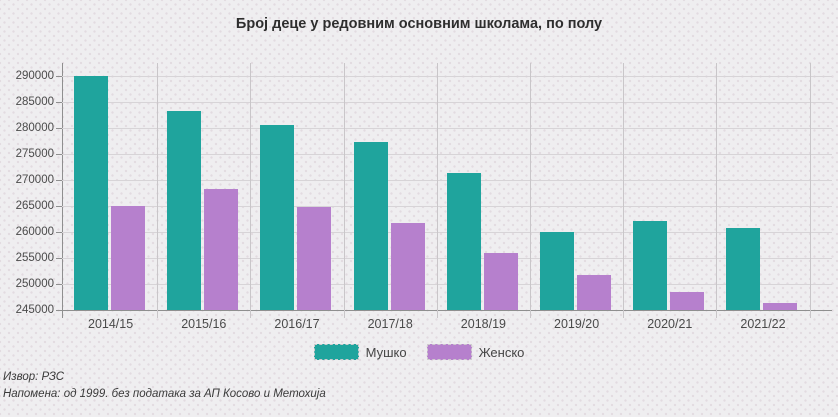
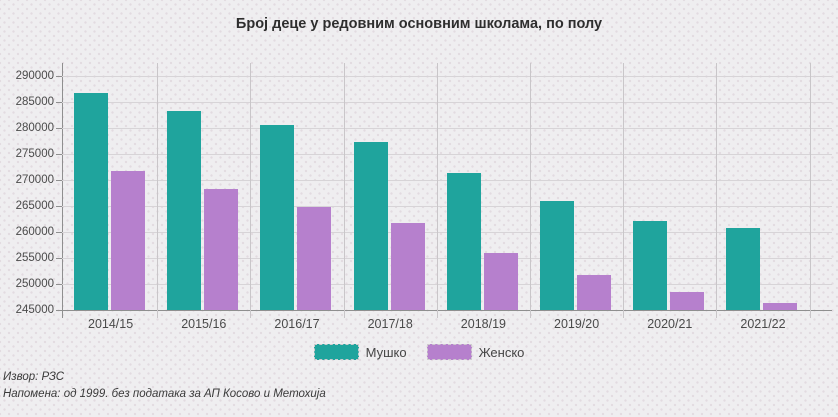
Мушко/2014/15: 290000 -> 287000
Женско/2014/15: 265000 -> 272000
Мушко/2019/20: 260000 -> 266000
